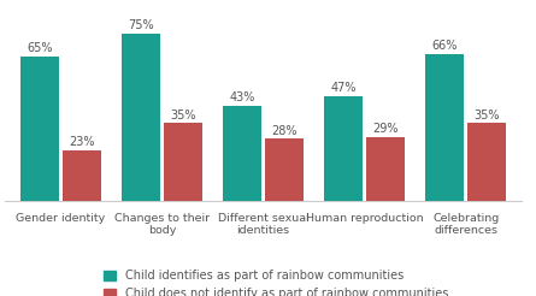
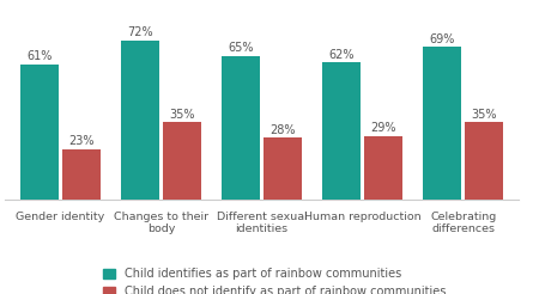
Child identifies as part of rainbow communities/Gender identity: 65% -> 61%
Child identifies as part of rainbow communities/Changes to their body: 75% -> 72%
Child identifies as part of rainbow communities/Different sexual identities: 43% -> 65%
Child identifies as part of rainbow communities/Human reproduction: 47% -> 62%
Child identifies as part of rainbow communities/Celebrating differences: 66% -> 69%
